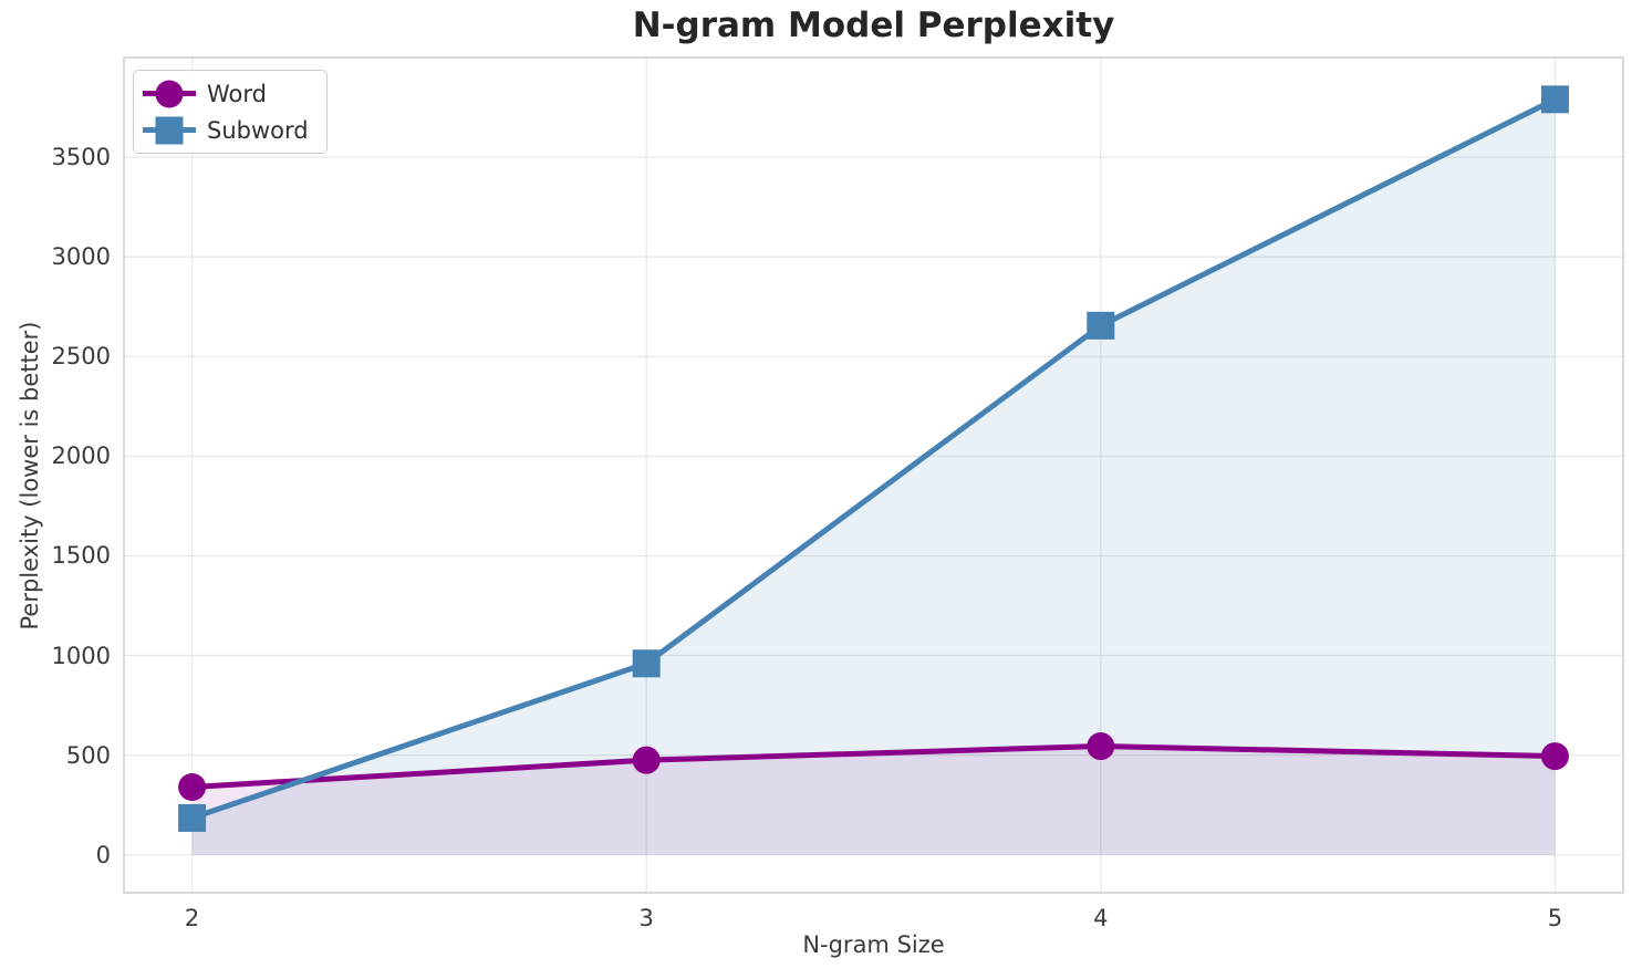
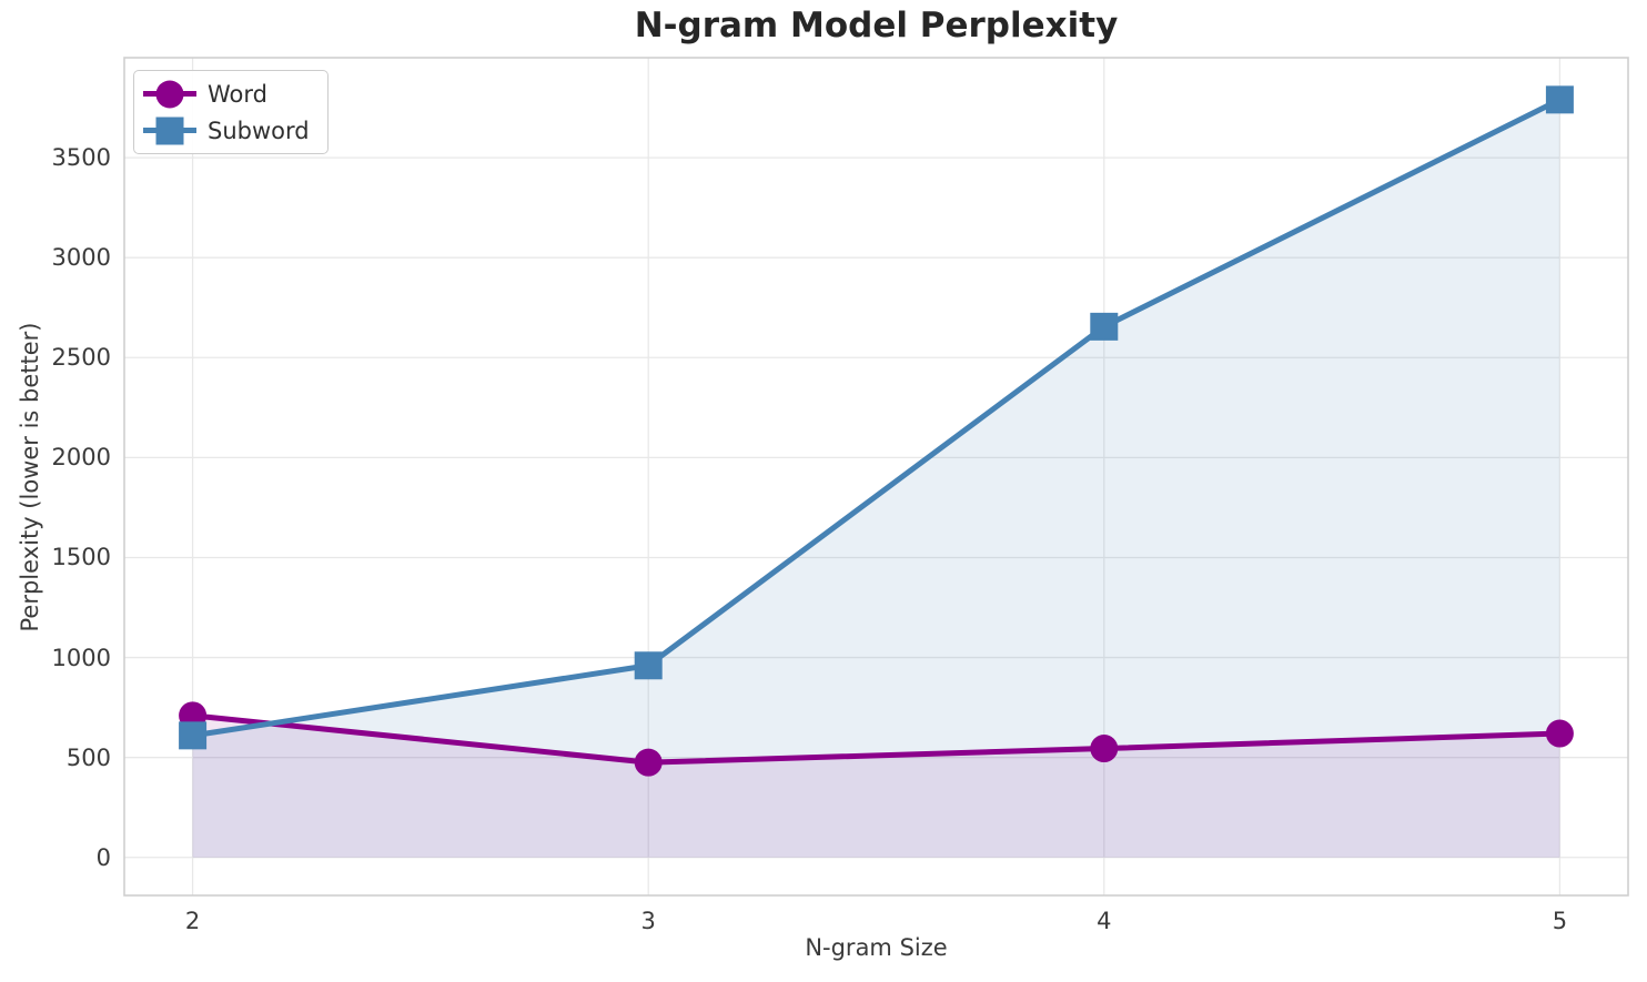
Word/2: 340 -> 710
Subword/2: 180 -> 610
Word/5: 500 -> 620
